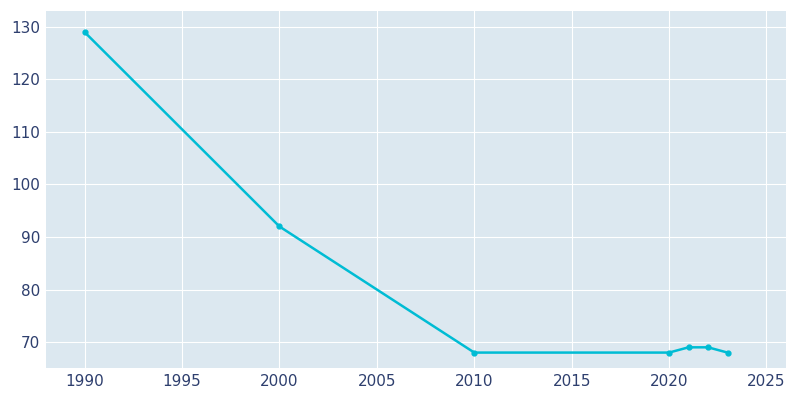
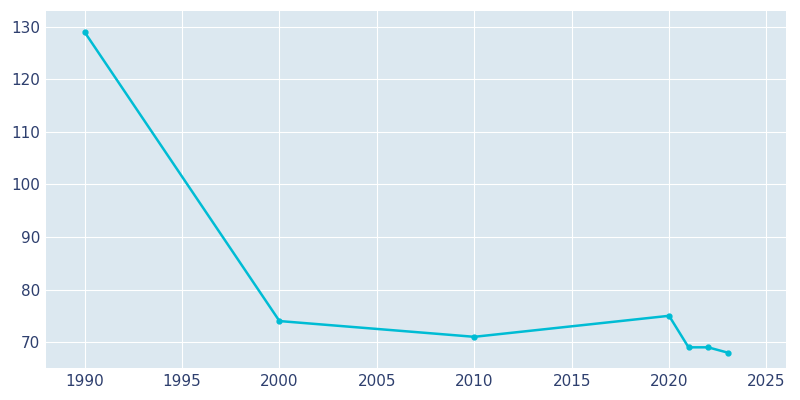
2000: 92 -> 74
2010: 68 -> 71
2020: 68 -> 75
